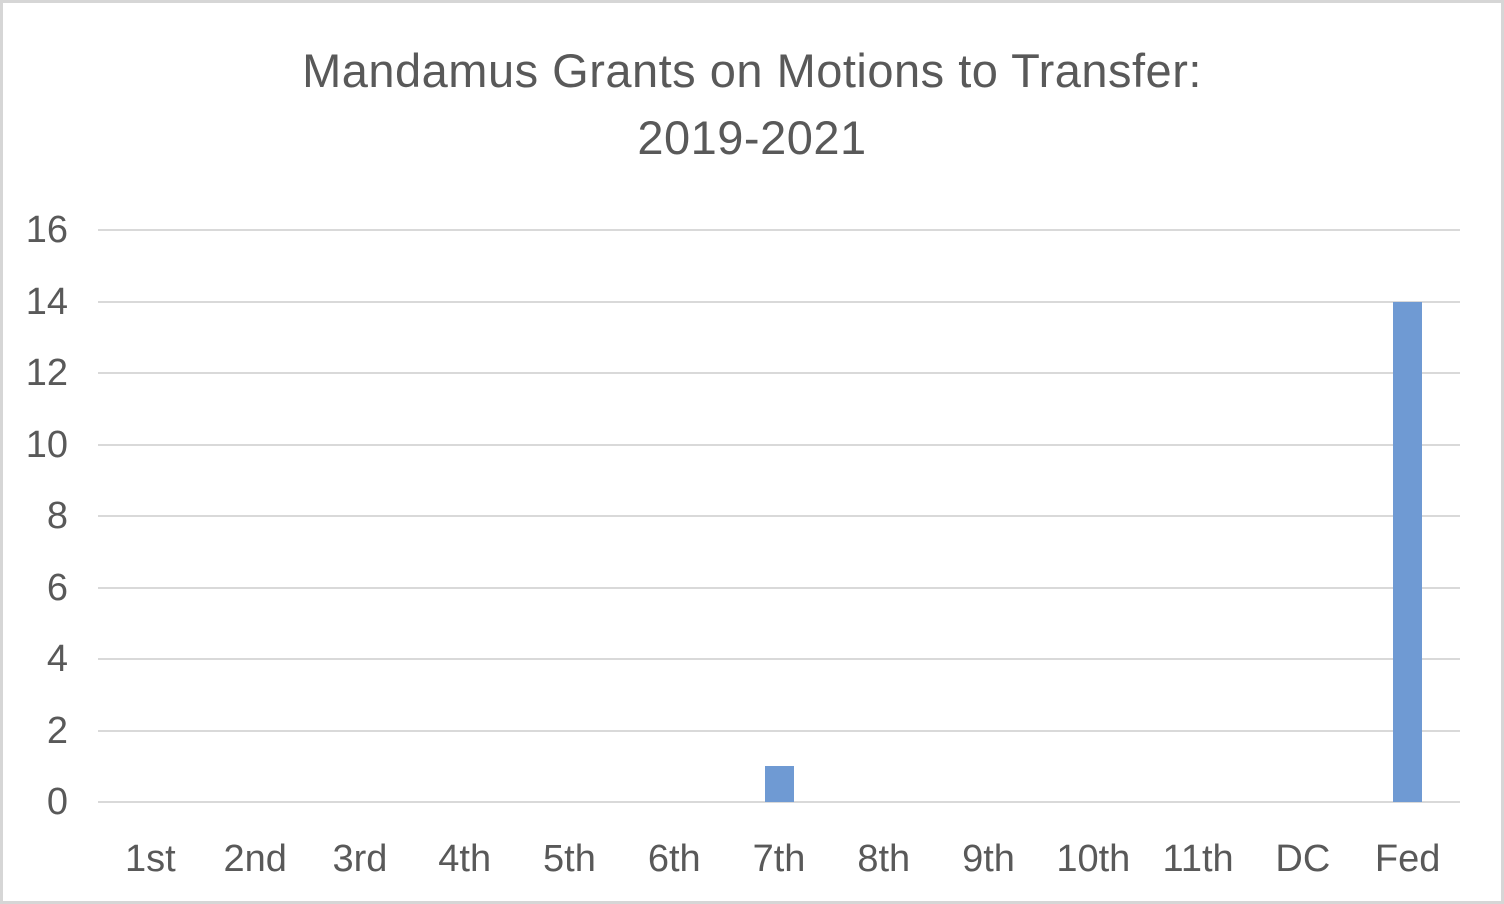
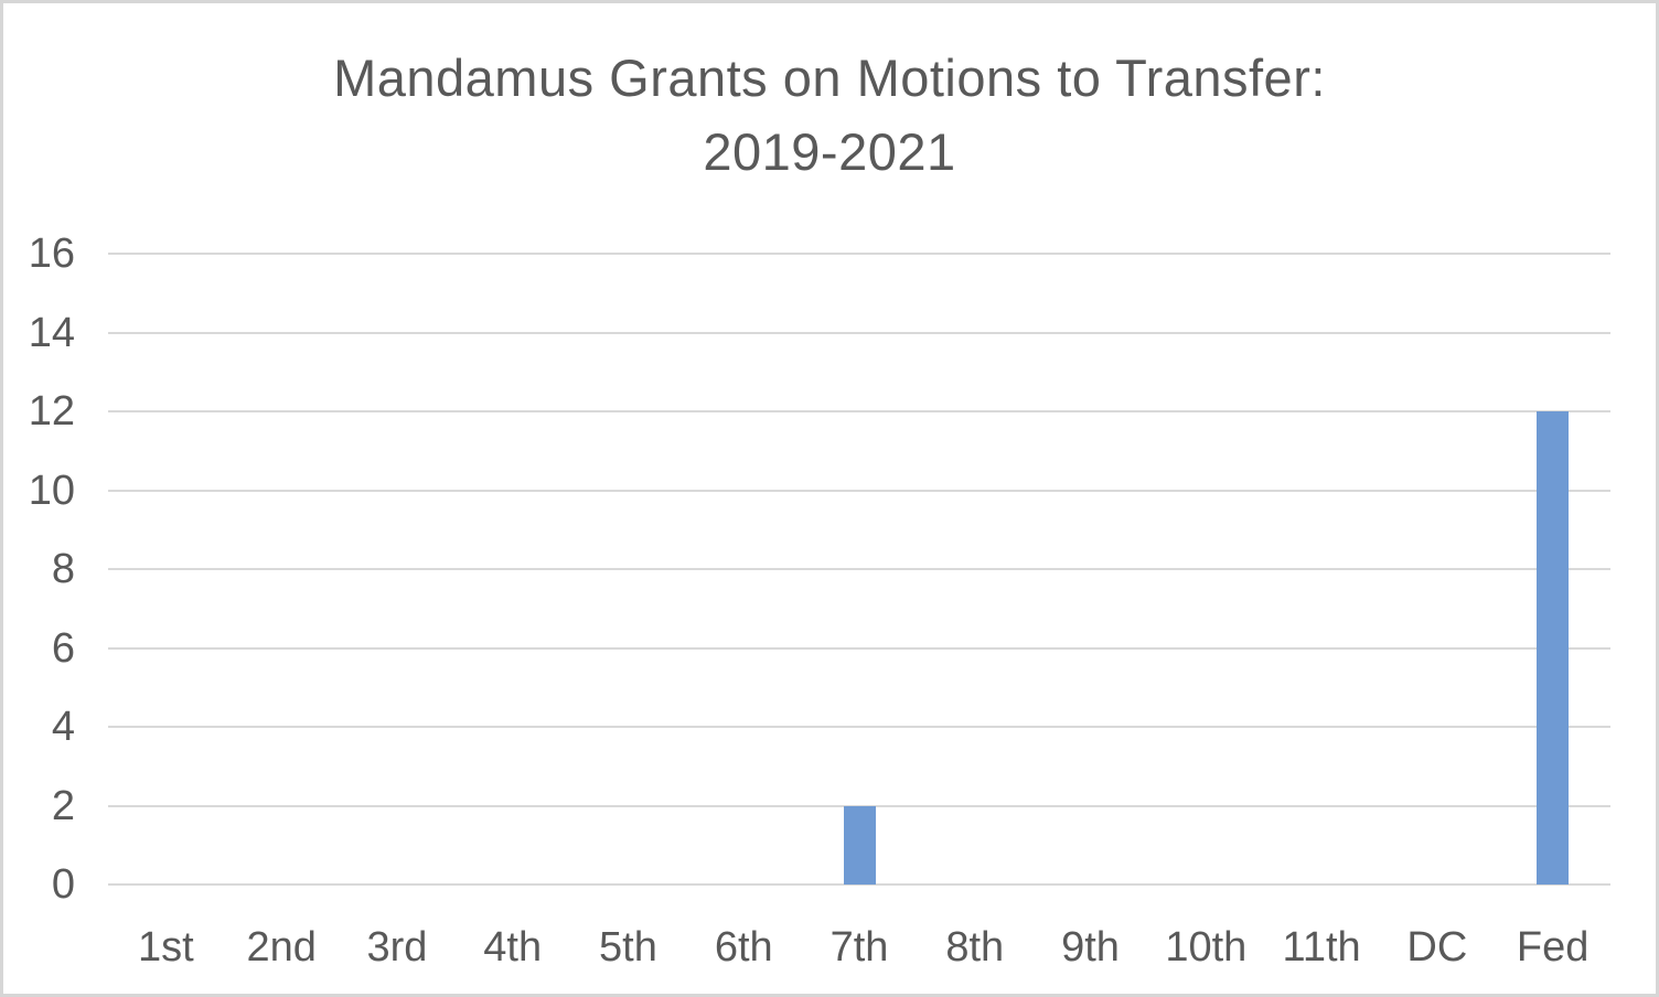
7th: 1 -> 2
Fed: 14 -> 12
